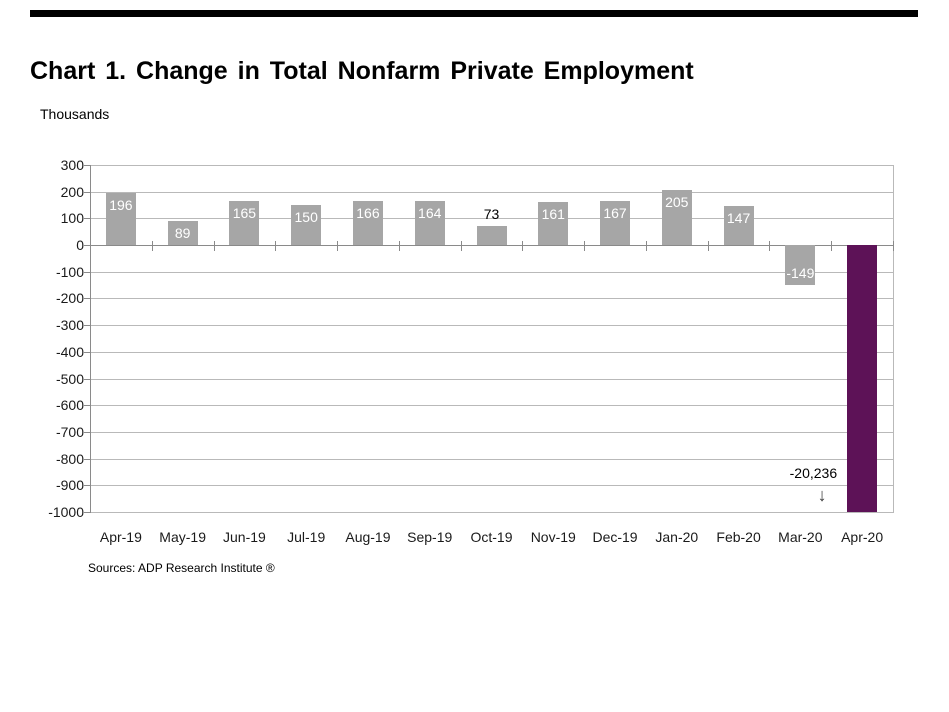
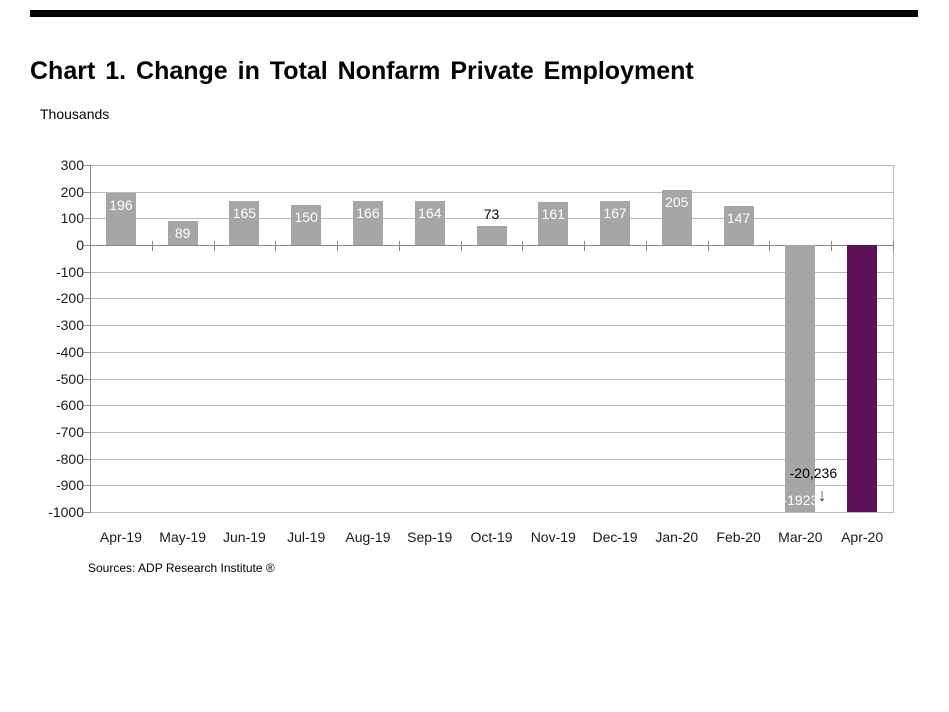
Mar-20: -149 -> -1923
